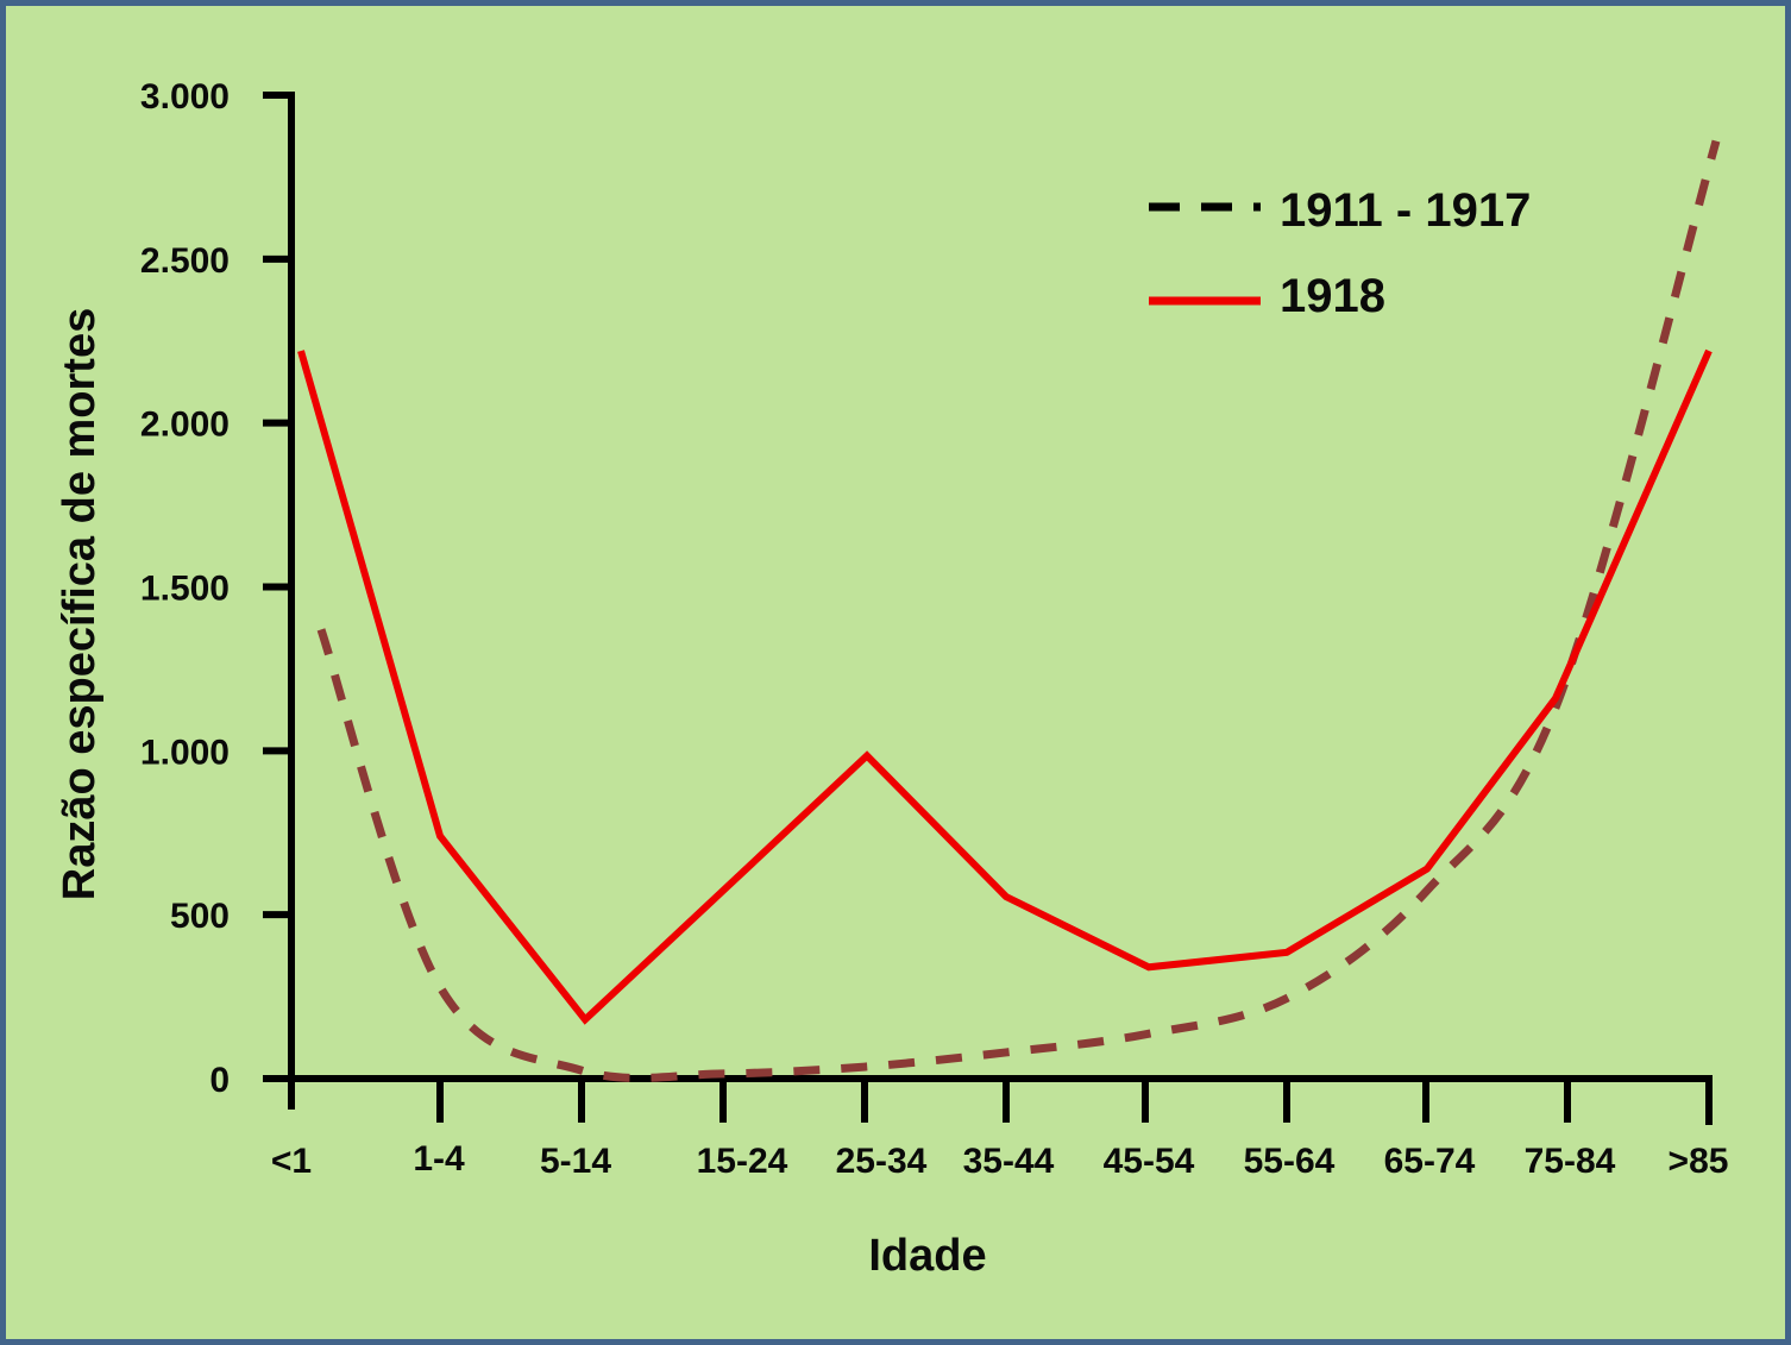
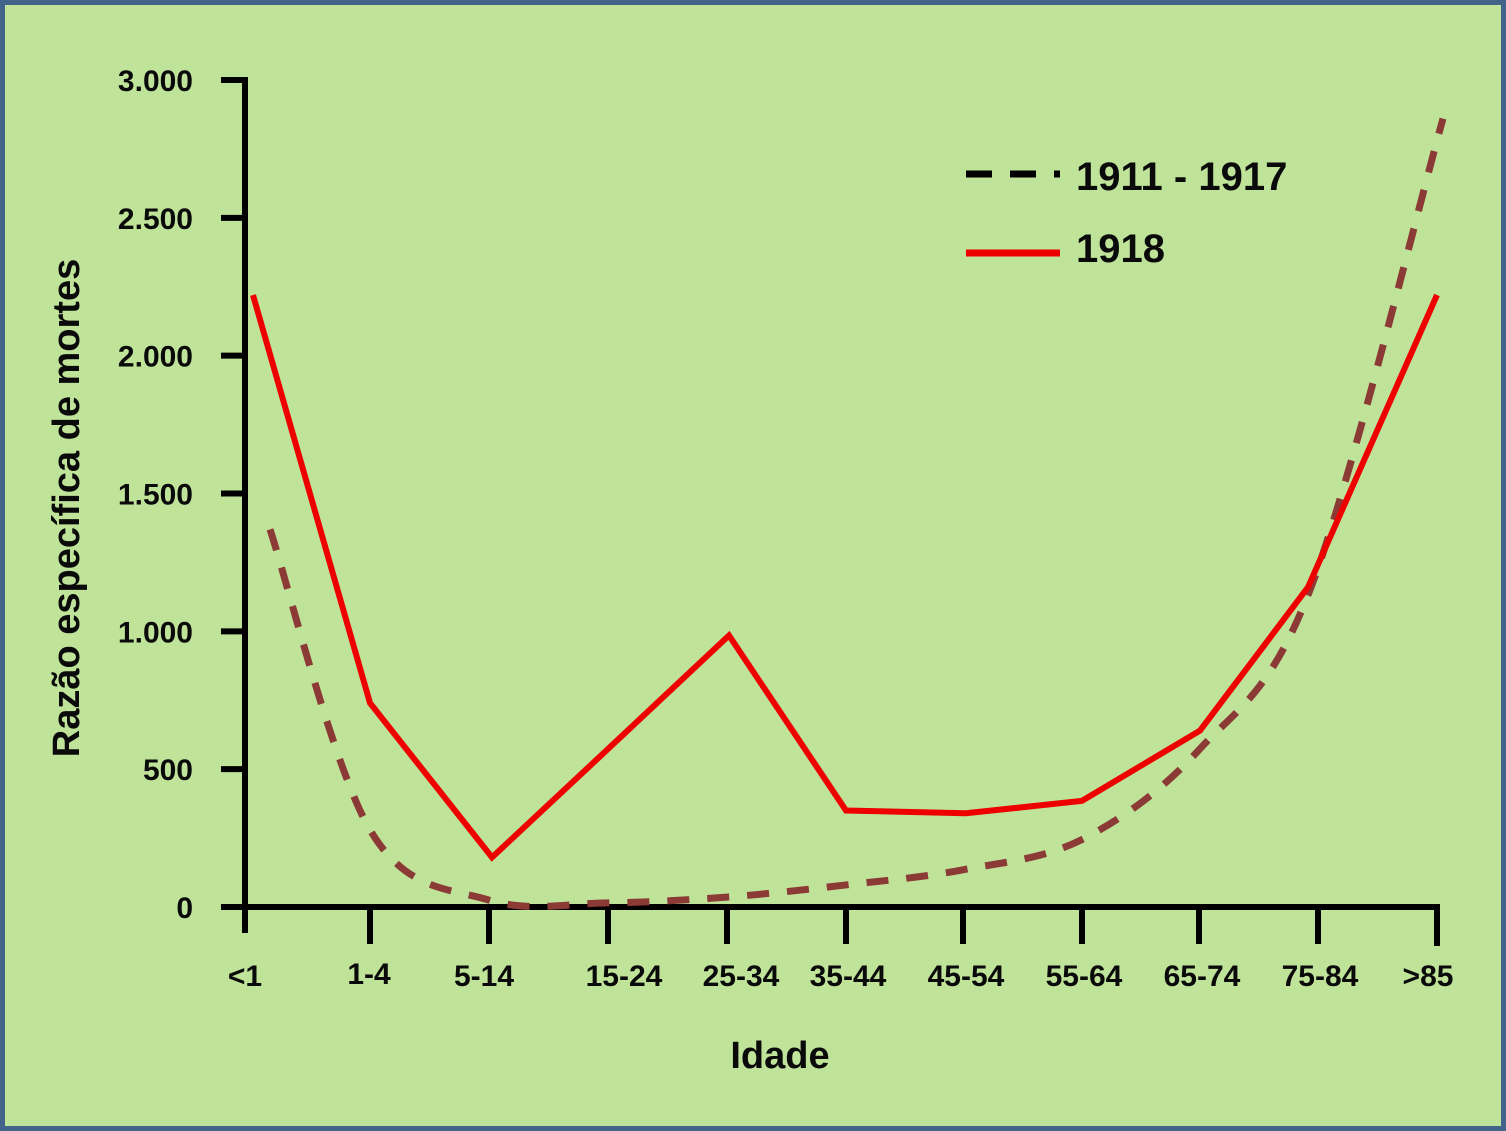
1918/35-44: 560 -> 350
